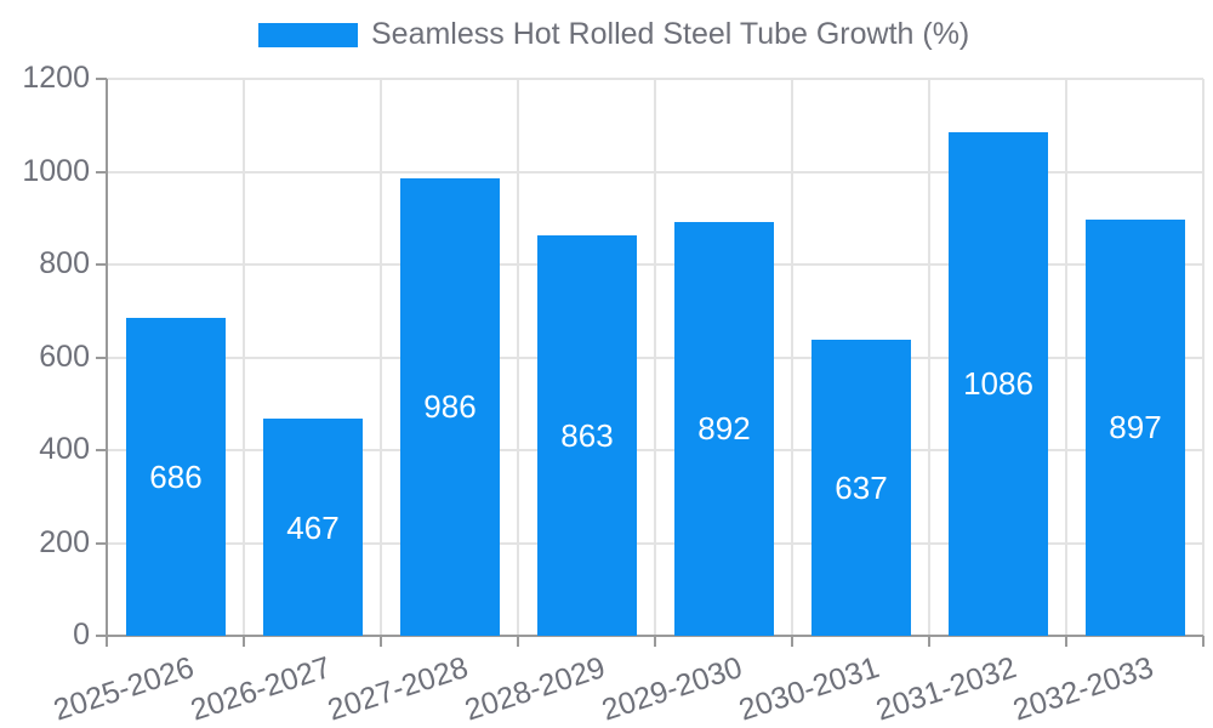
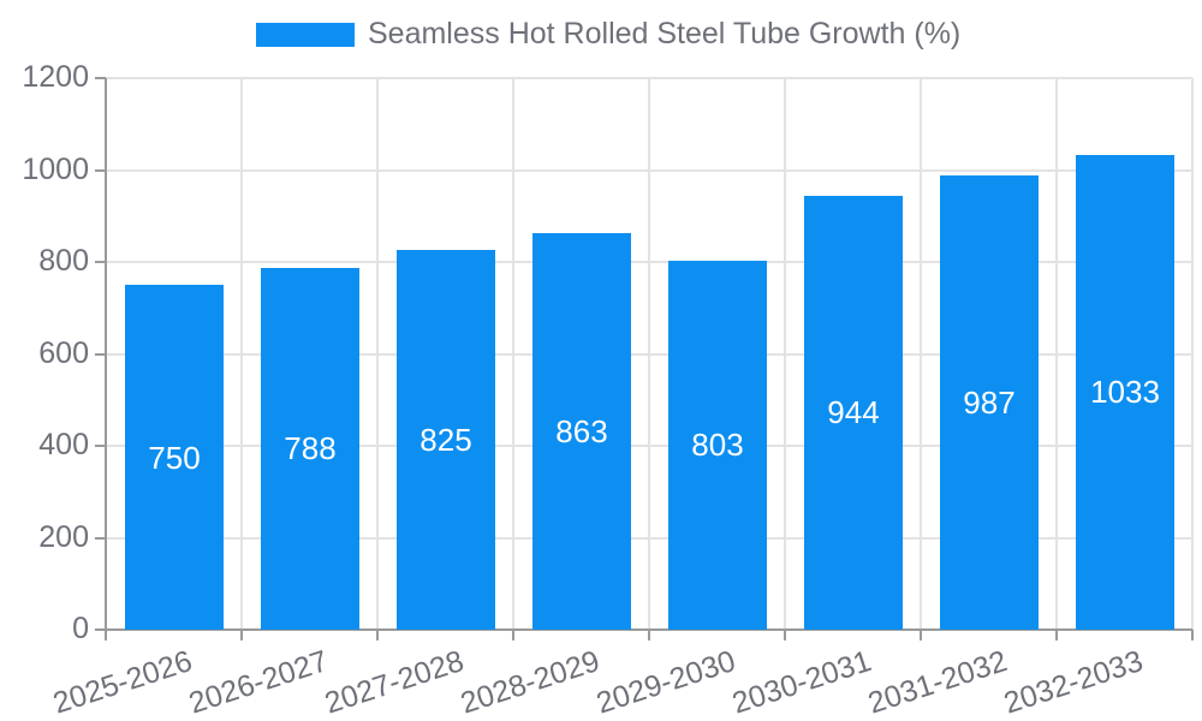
2025-2026: 686 -> 750
2026-2027: 467 -> 788
2027-2028: 986 -> 825
2029-2030: 892 -> 803
2030-2031: 637 -> 944
2031-2032: 1086 -> 987
2032-2033: 897 -> 1033
